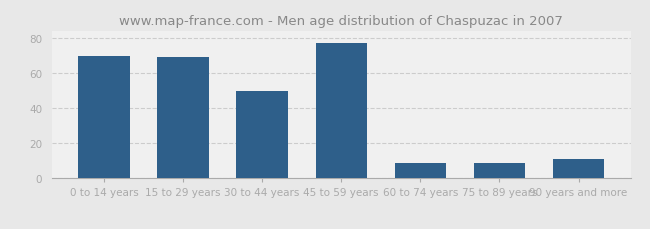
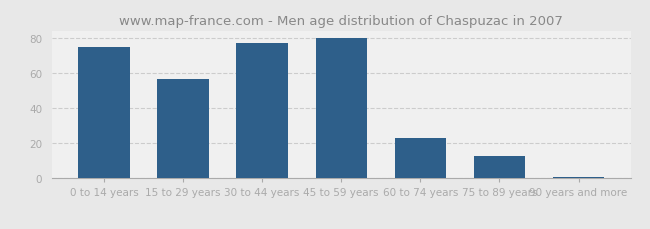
0 to 14 years: 70 -> 75
15 to 29 years: 69 -> 57
30 to 44 years: 50 -> 77
45 to 59 years: 77 -> 80
60 to 74 years: 9 -> 23
75 to 89 years: 9 -> 13
90 years and more: 11 -> 1
